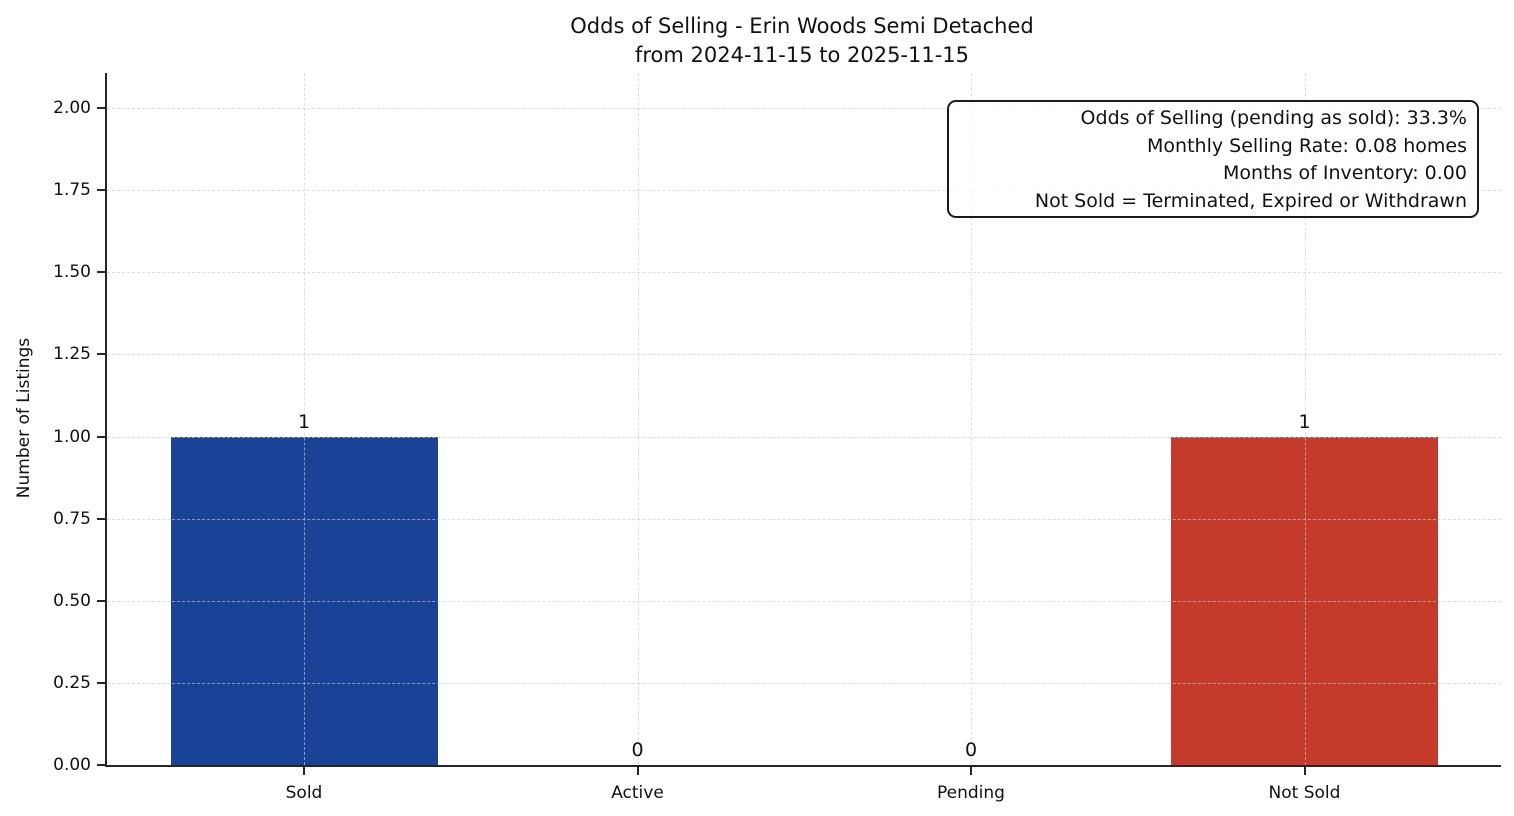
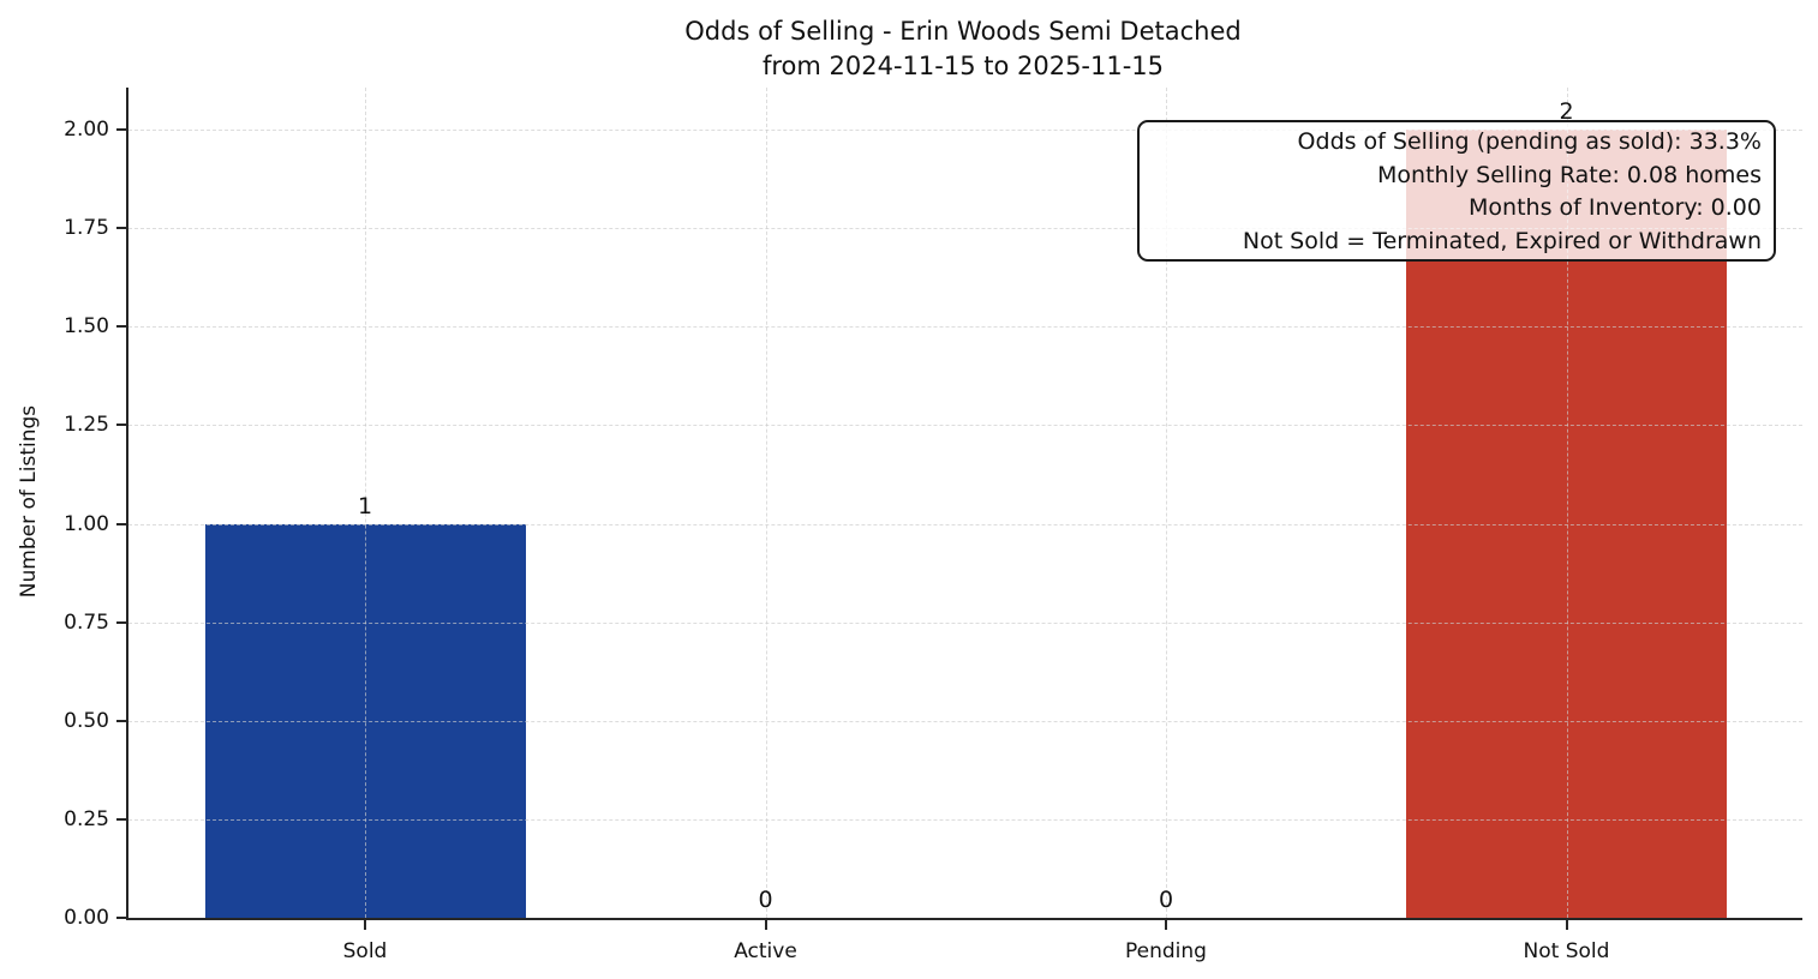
Not Sold: 1 -> 2
